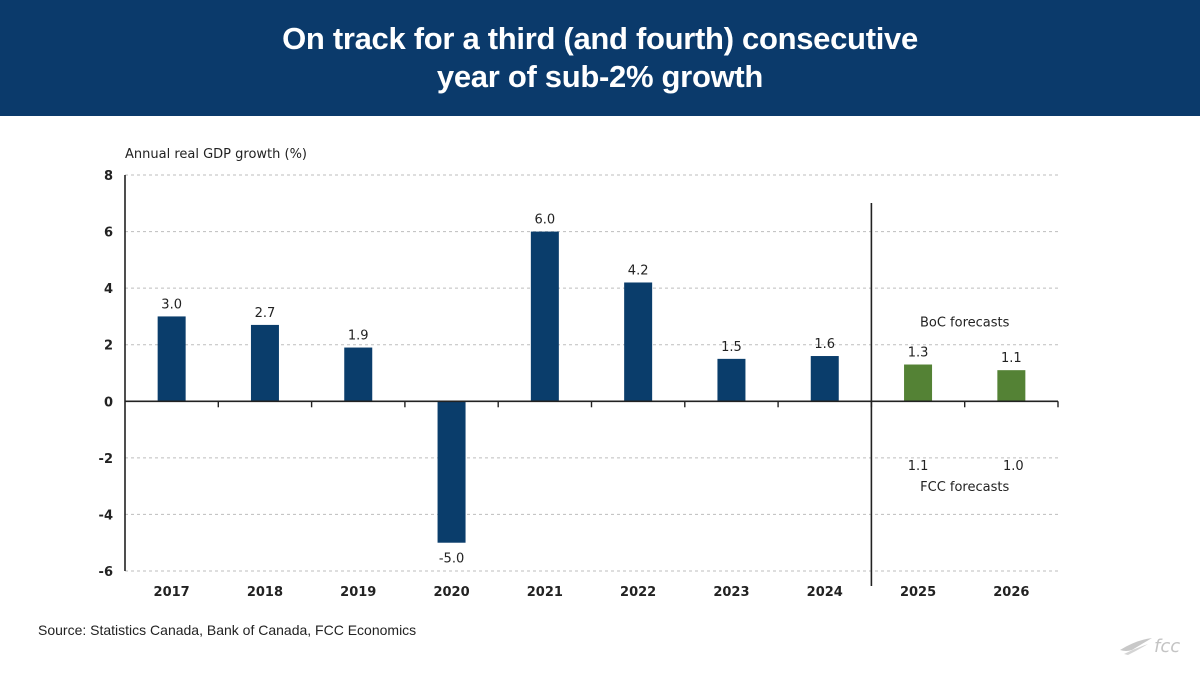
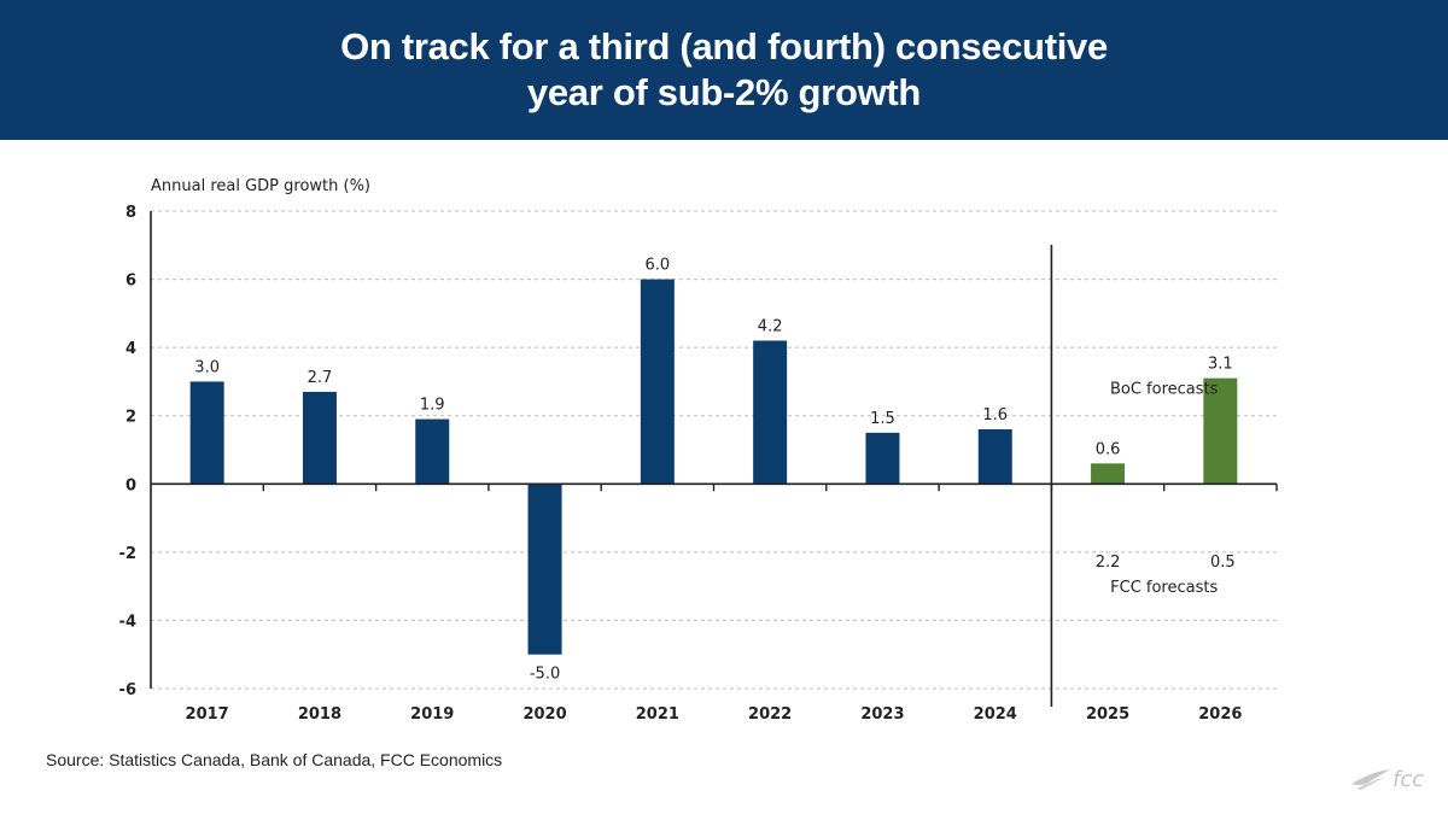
BoC forecasts/2025: 1.3 -> 0.6
FCC forecasts/2025: 1.1 -> 2.2
BoC forecasts/2026: 1.1 -> 3.1
FCC forecasts/2026: 1.0 -> 0.5
